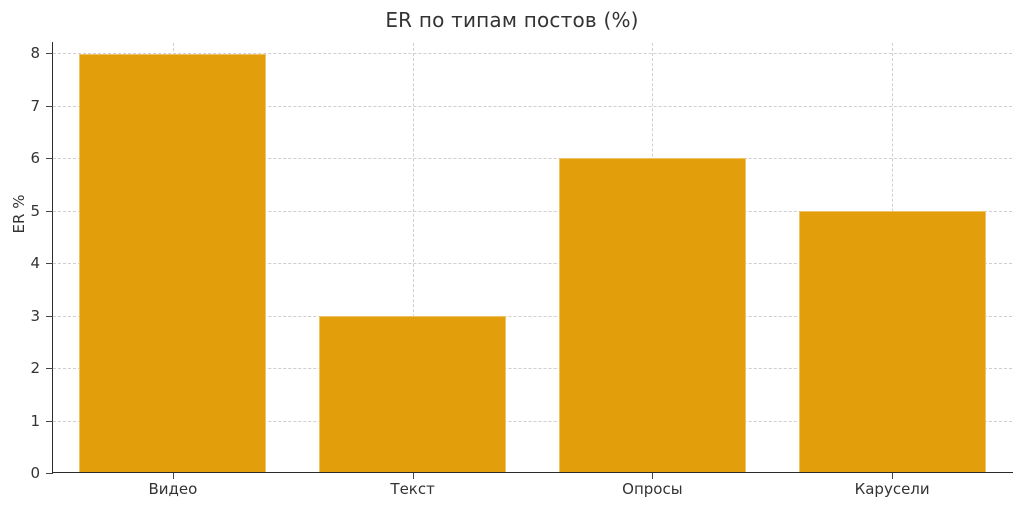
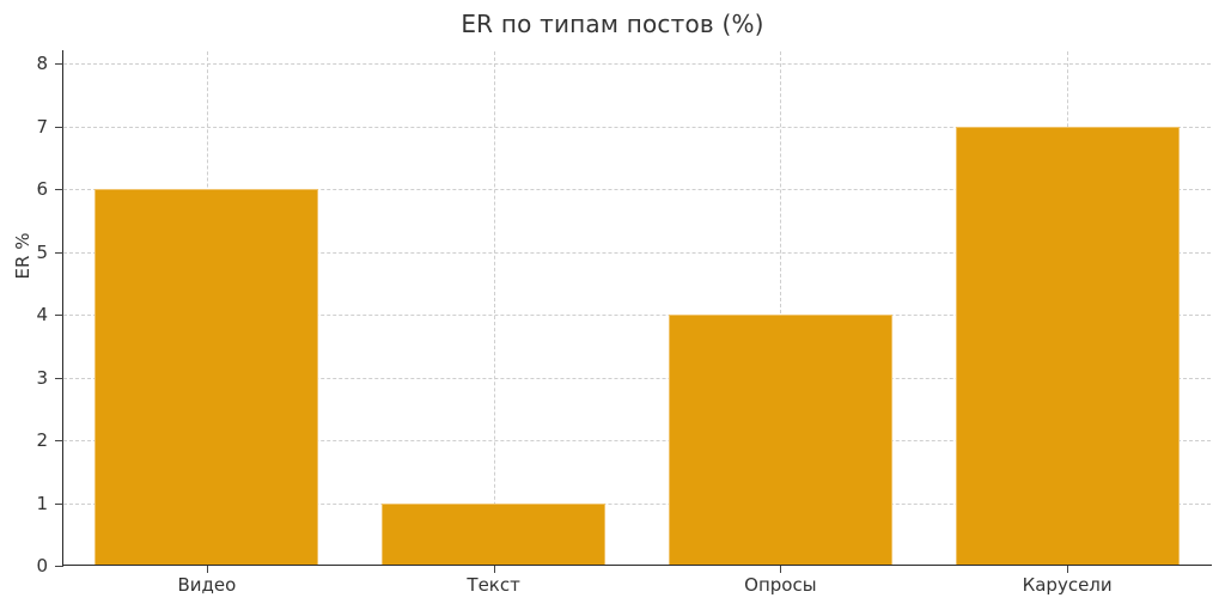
Видео: 8 -> 6
Текст: 3 -> 1
Опросы: 6 -> 4
Карусели: 5 -> 7
